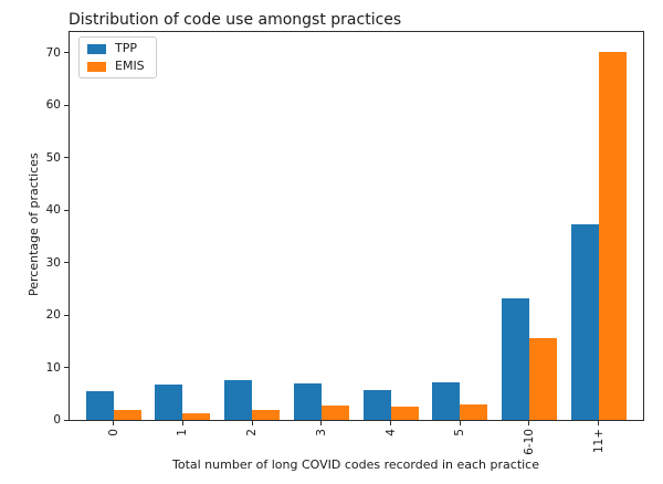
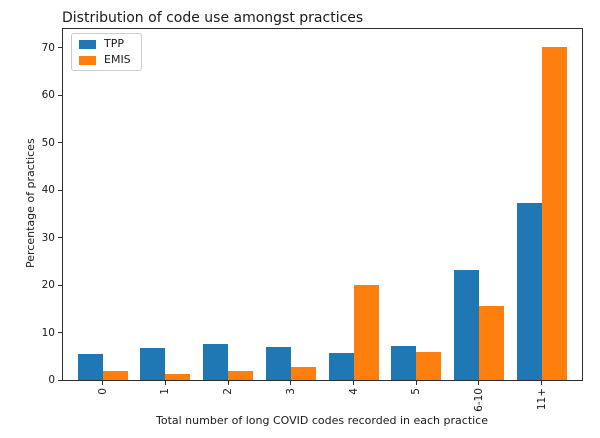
EMIS/4: 3 -> 20
EMIS/5: 3 -> 6
